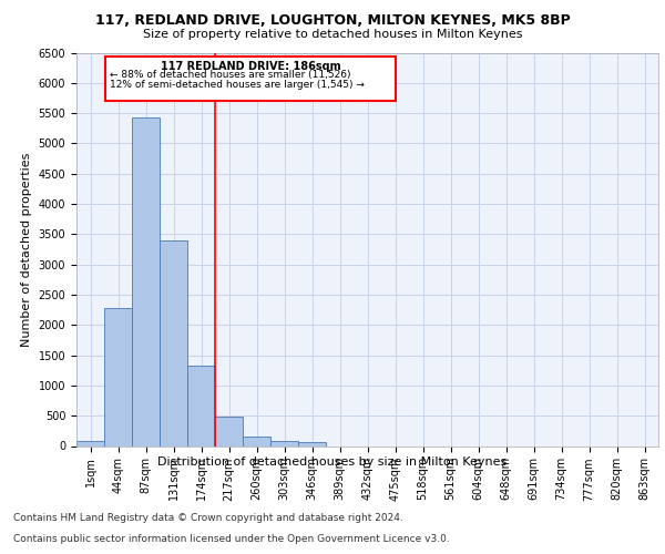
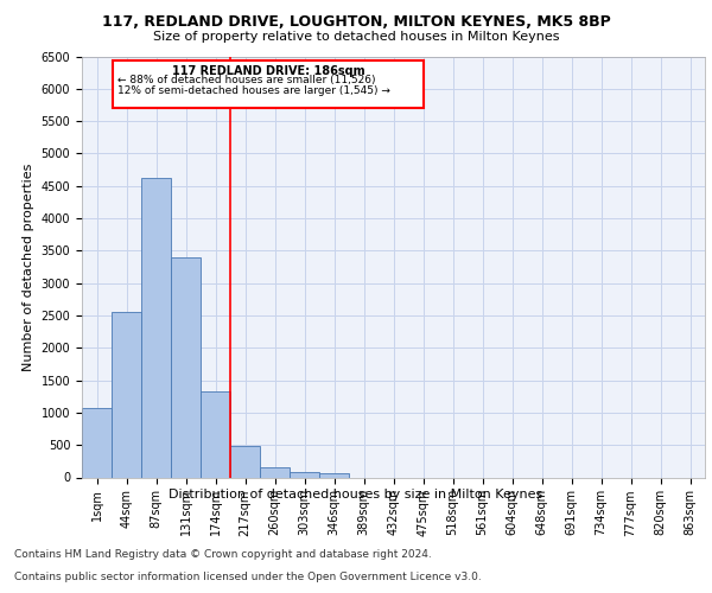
1sqm: 80 -> 1080
44sqm: 2280 -> 2560
87sqm: 5420 -> 4620
